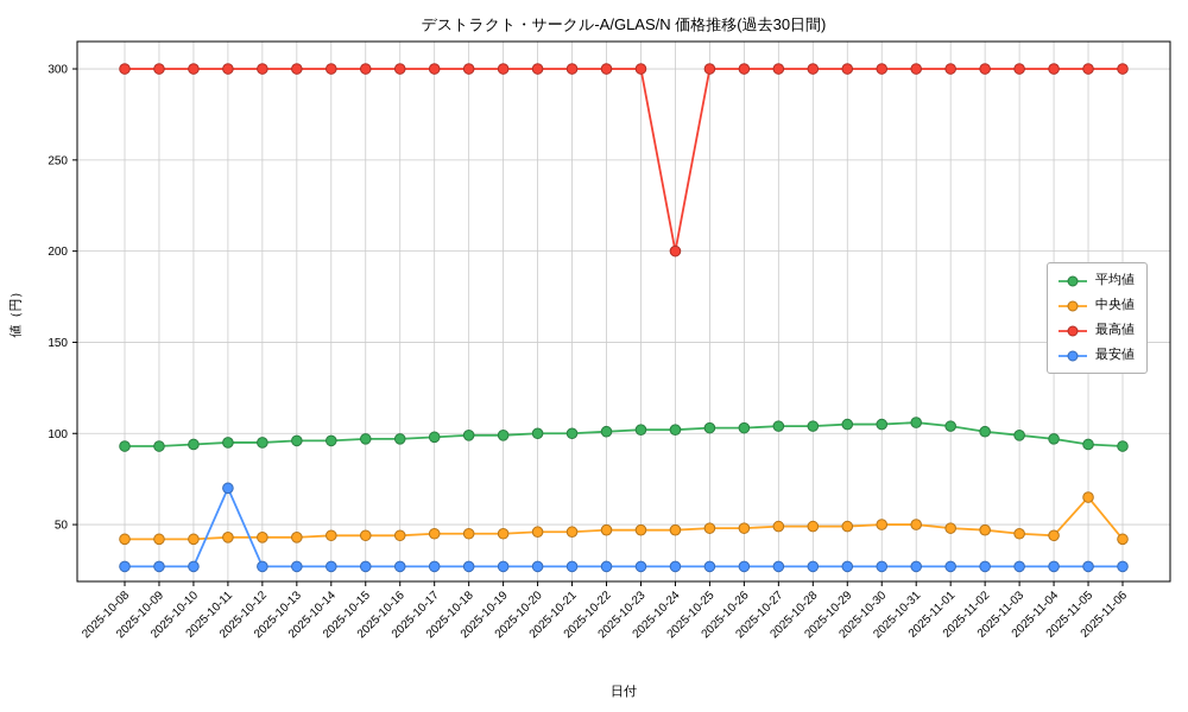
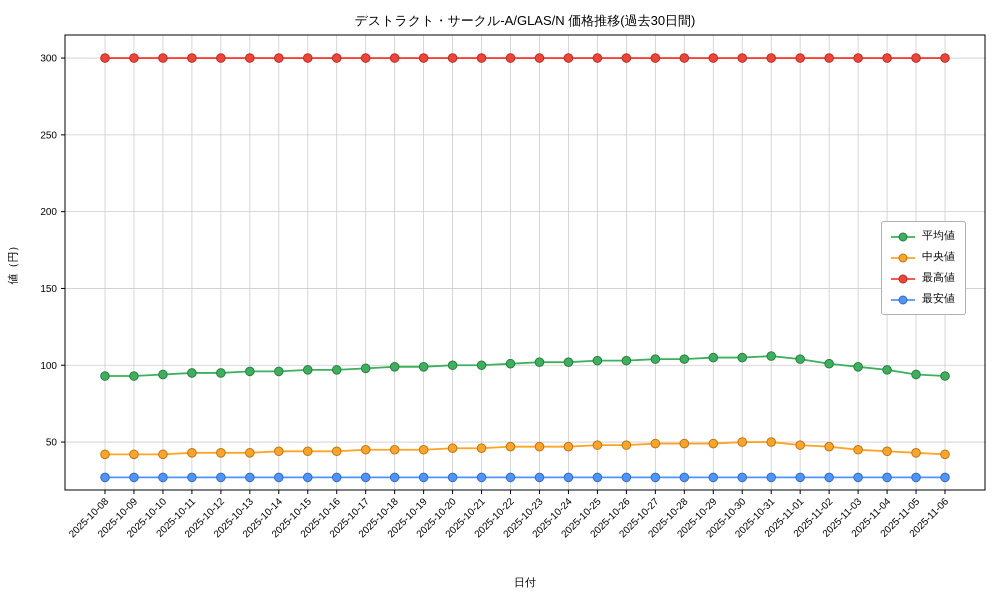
最安値/2025-10-11: 70 -> 27
最高値/2025-10-24: 200 -> 300
中央値/2025-11-05: 65 -> 43
